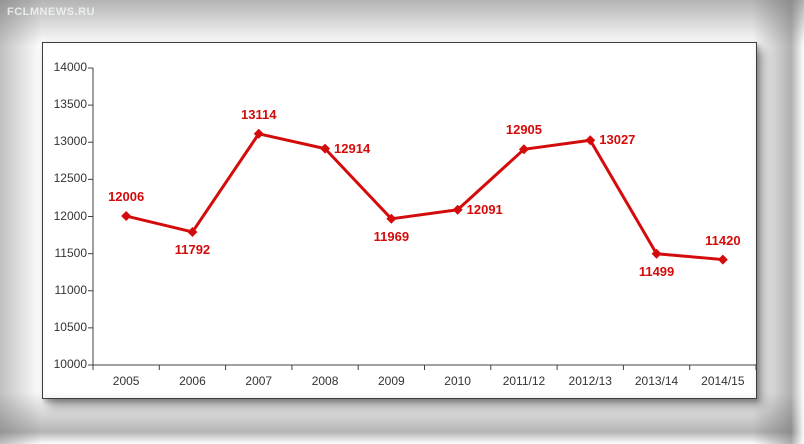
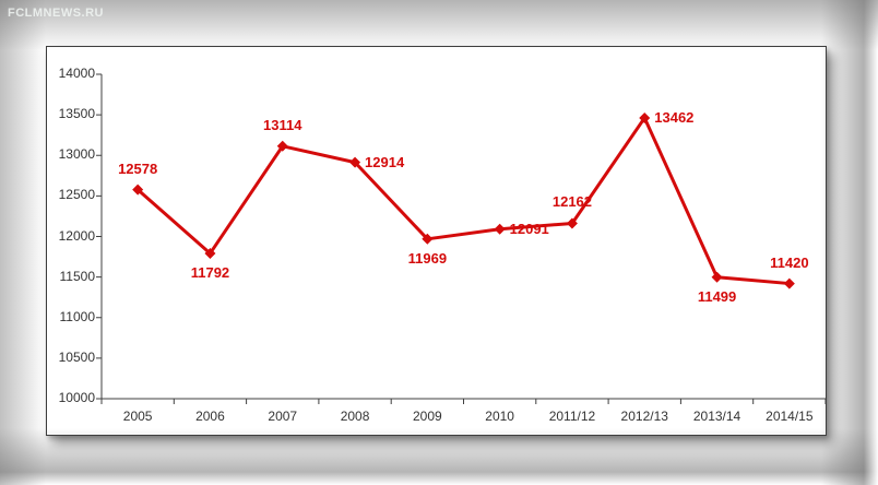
2005: 12006 -> 12578
2011/12: 12905 -> 12162
2012/13: 13027 -> 13462
